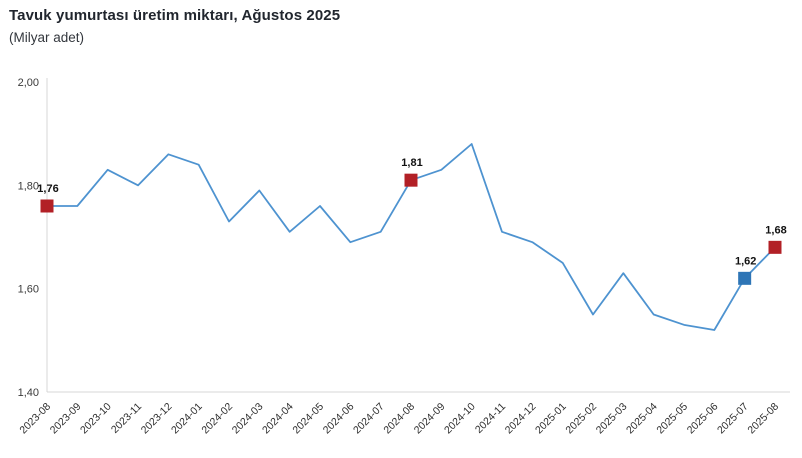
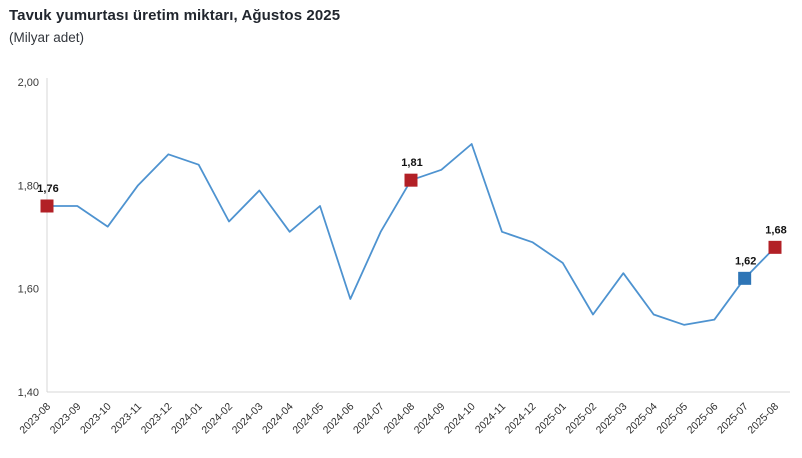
2023-10: 1,83 -> 1,72
2024-06: 1,69 -> 1,58
2025-06: 1,52 -> 1,54
